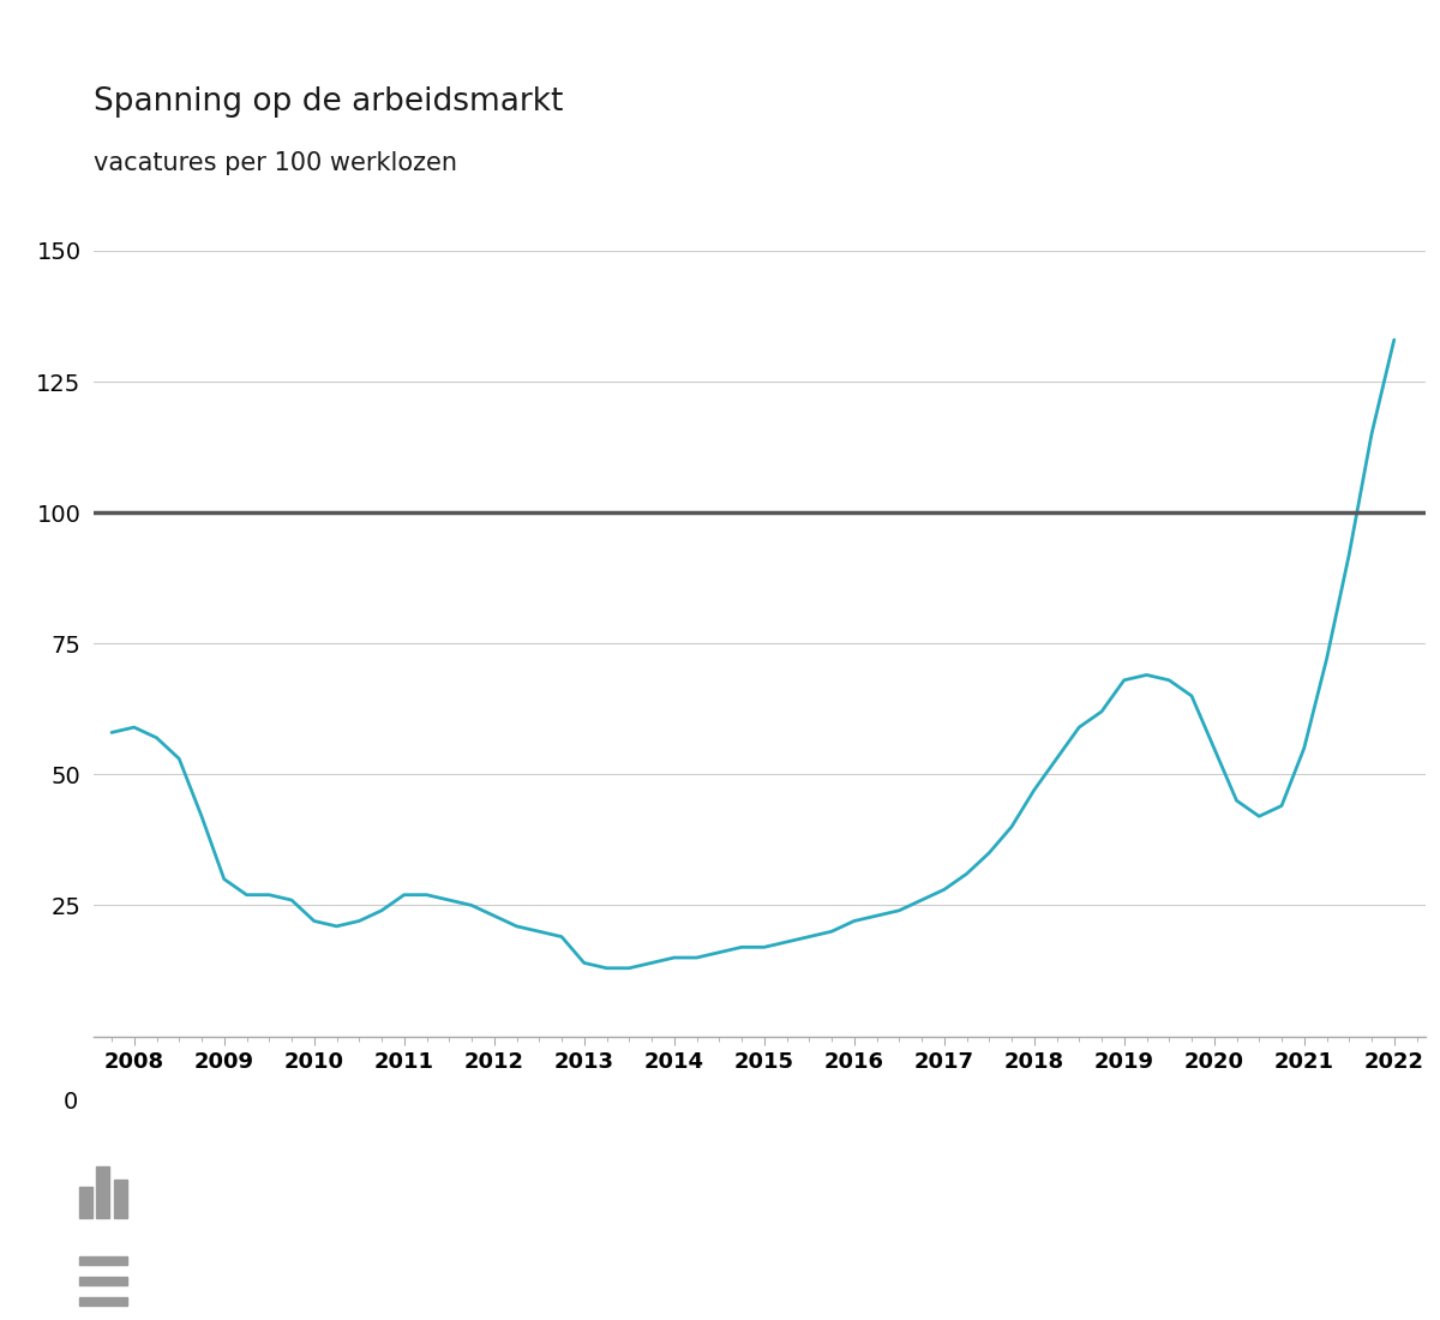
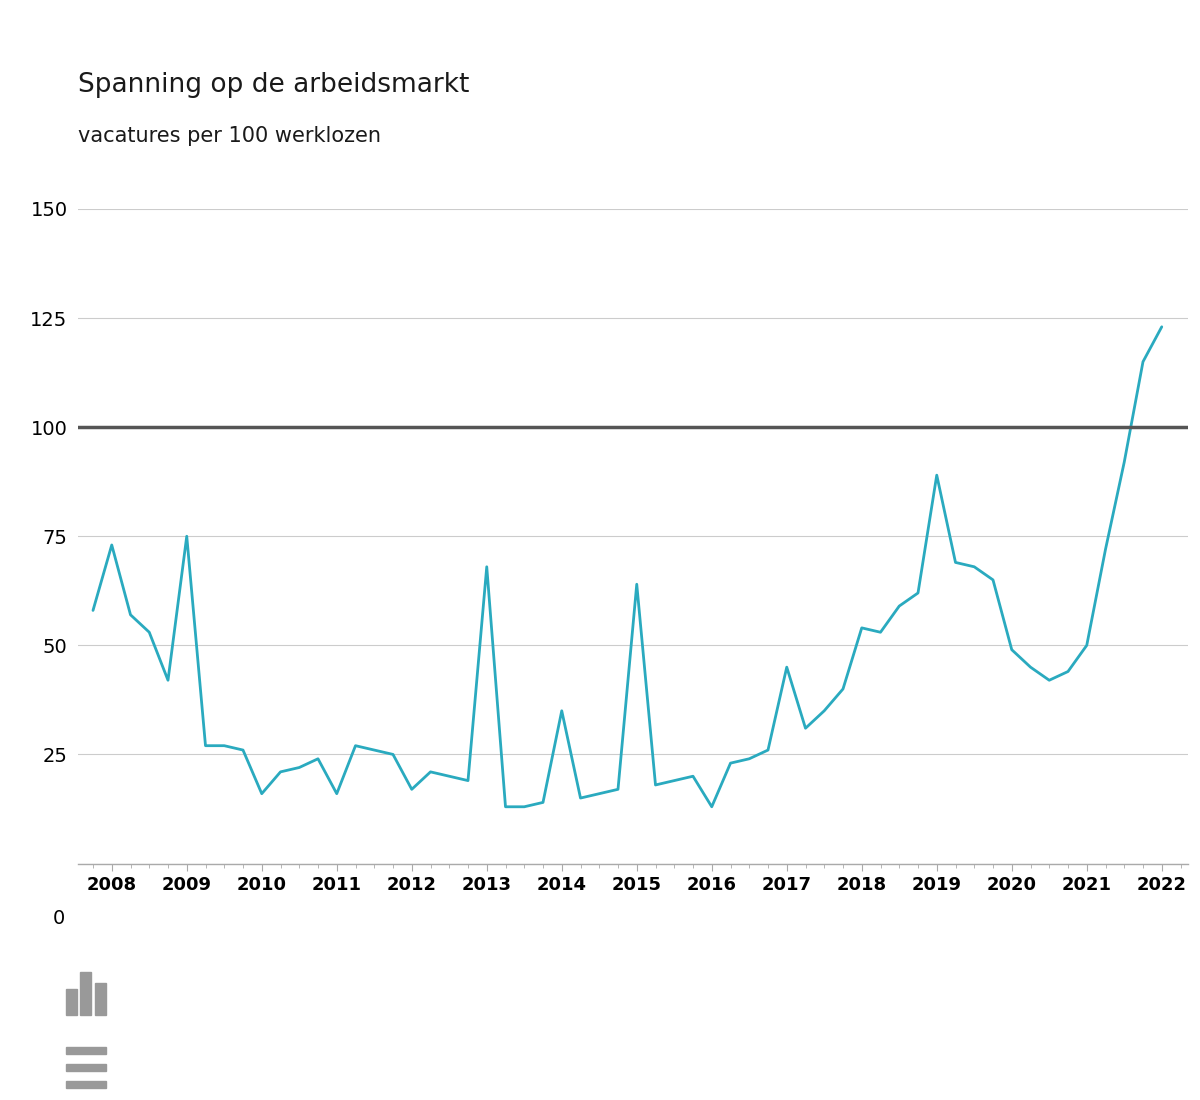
2008: 59 -> 73
2009: 30 -> 75
2010: 22 -> 16
2011: 27 -> 16
2012: 23 -> 17
2013: 14 -> 68
2014: 15 -> 35
2015: 17 -> 64
2016: 22 -> 13
2017: 28 -> 45
2018: 47 -> 54
2019: 68 -> 89
2020: 55 -> 49
2021: 55 -> 50
2022: 133 -> 123
